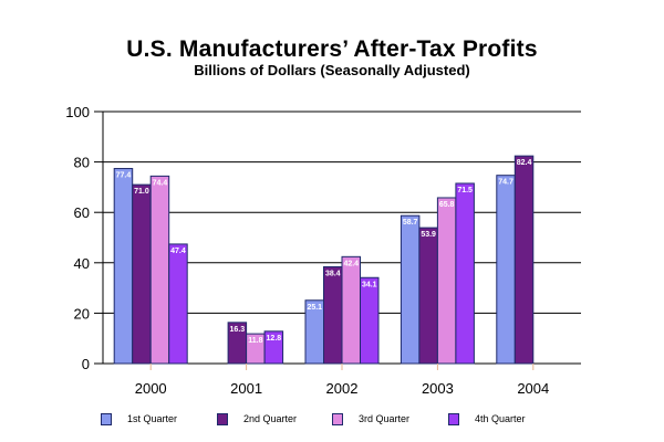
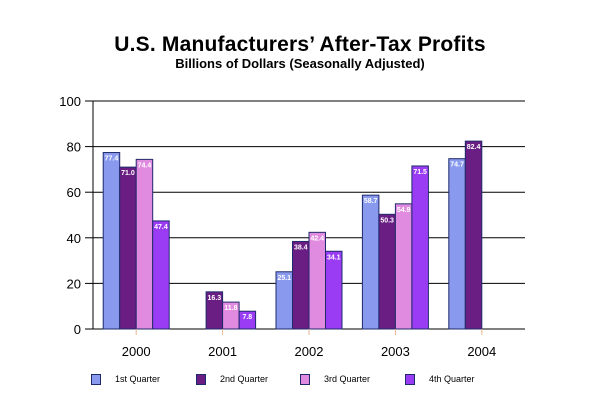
4th Quarter/2001: 12.8 -> 7.8
2nd Quarter/2003: 53.9 -> 50.3
3rd Quarter/2003: 65.8 -> 54.9
